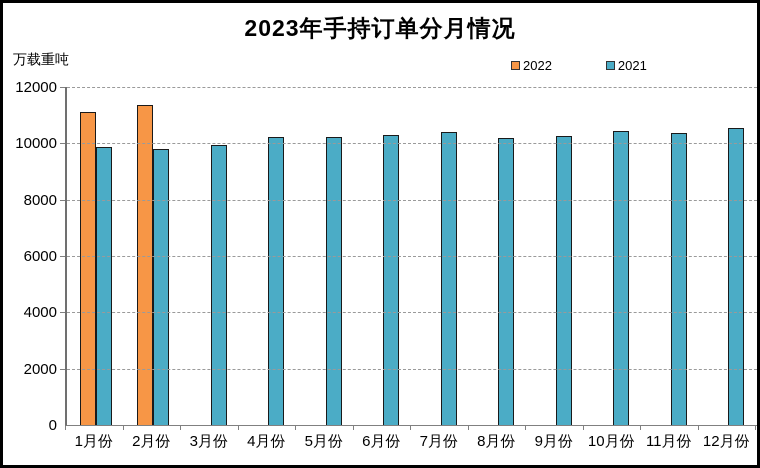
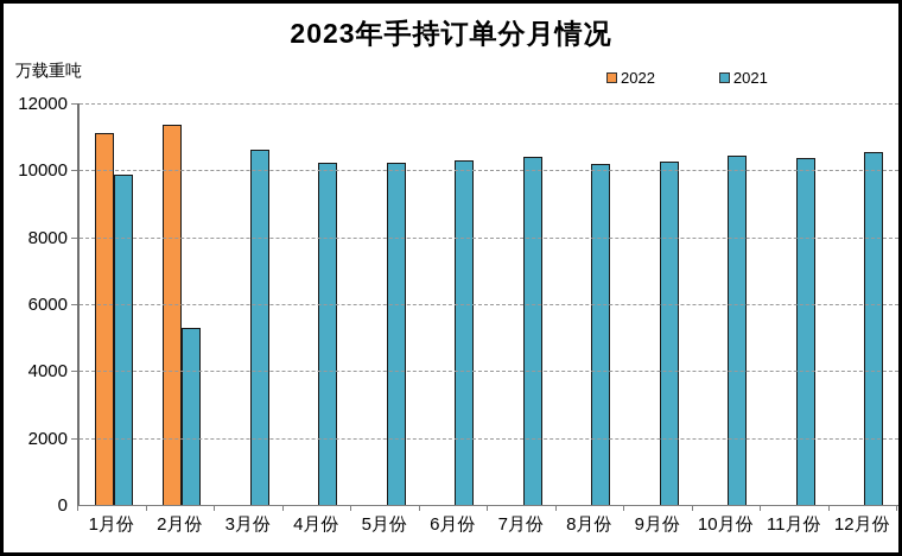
2021/2月份: 9800 -> 5300
2021/3月份: 9900 -> 10600
